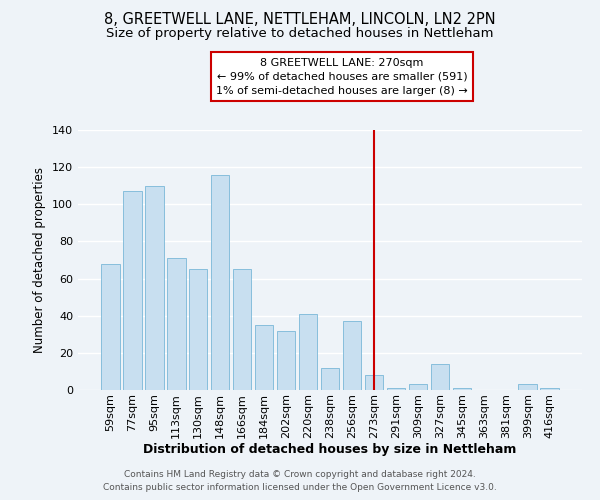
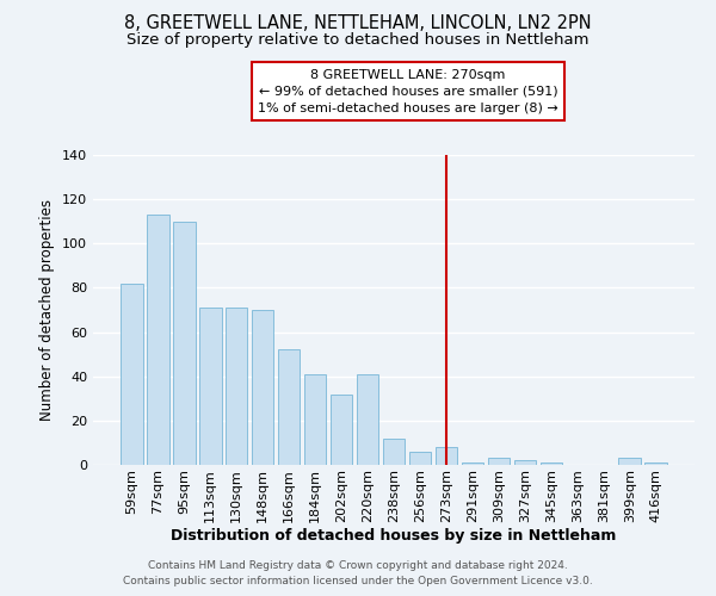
59sqm: 68 -> 82
77sqm: 107 -> 113
130sqm: 65 -> 71
148sqm: 116 -> 70
166sqm: 65 -> 52
184sqm: 35 -> 41
256sqm: 37 -> 6
327sqm: 14 -> 2
